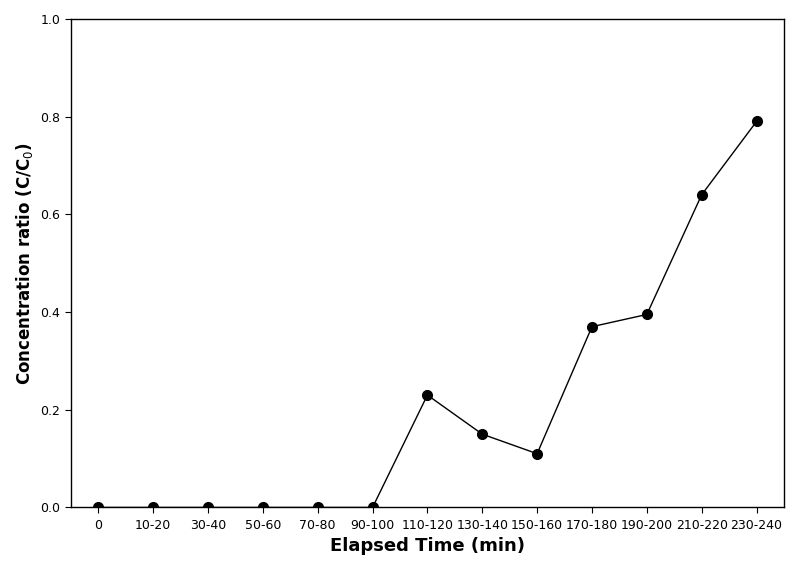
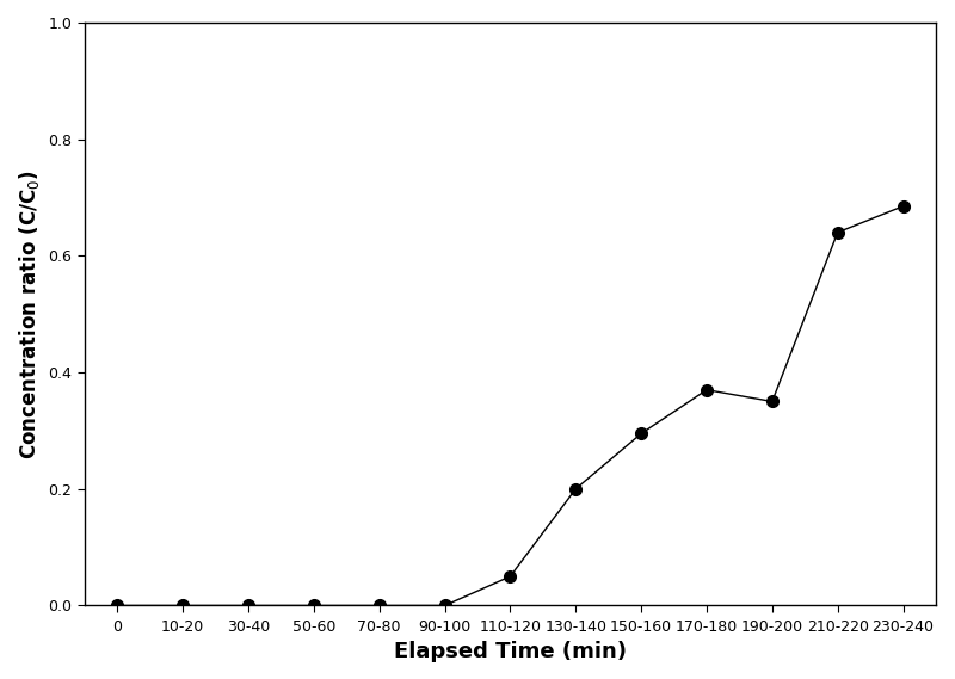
110-120: 0.230 -> 0.050
130-140: 0.150 -> 0.200
150-160: 0.110 -> 0.295
190-200: 0.395 -> 0.350
230-240: 0.790 -> 0.685
